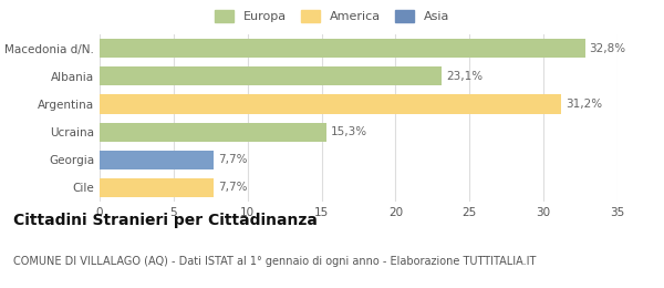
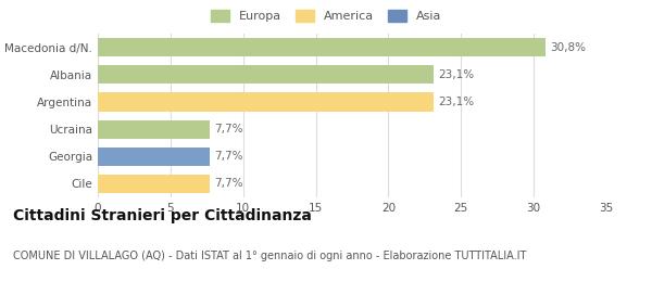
Macedonia d/N.: 32,8% -> 30,8%
Argentina: 31,2% -> 23,1%
Ucraina: 15,3% -> 7,7%
